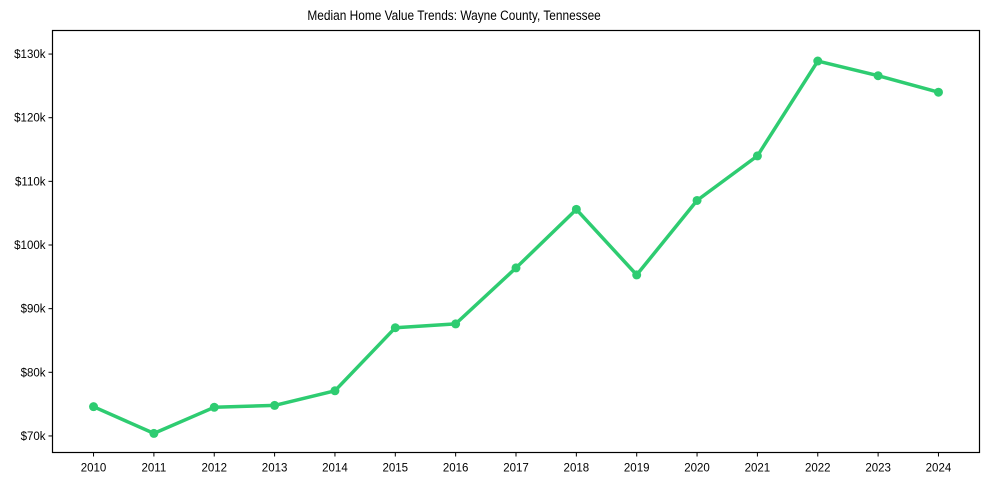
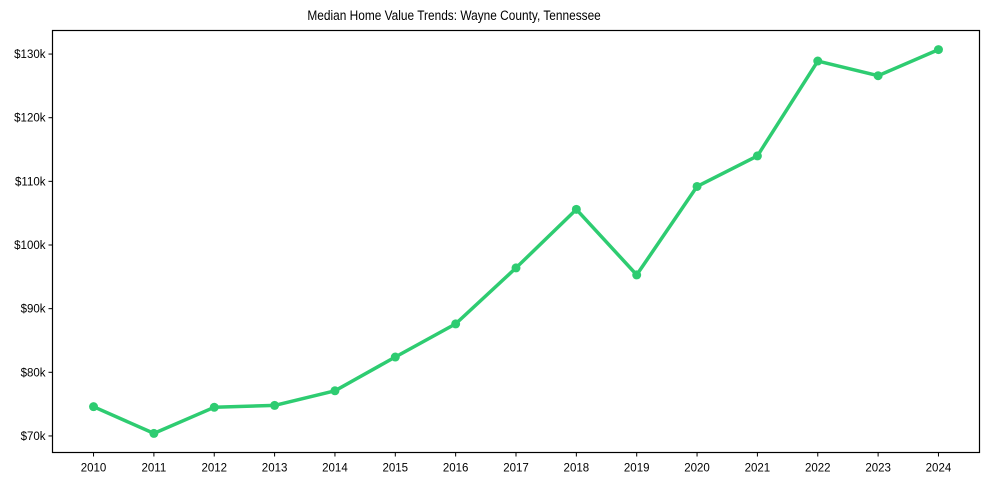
2015: $87k -> $82k
2020: $107k -> $109k
2024: $124k -> $131k
